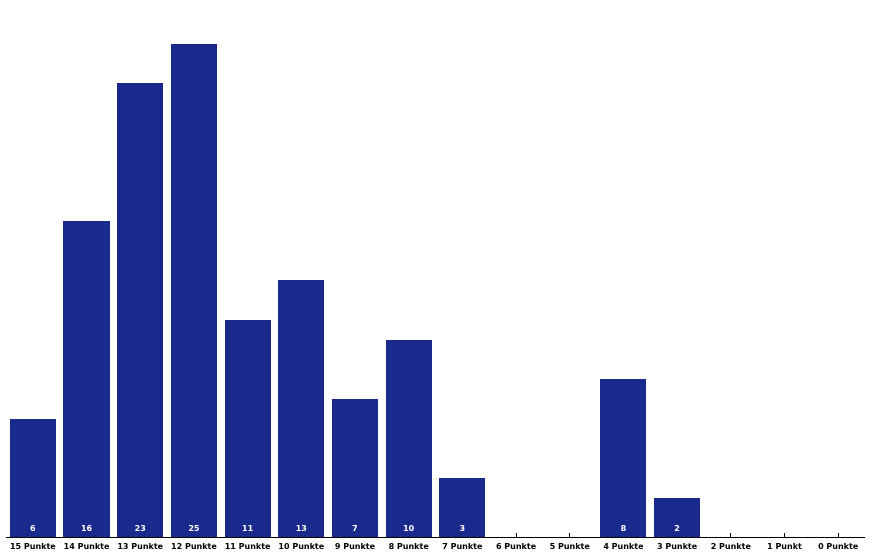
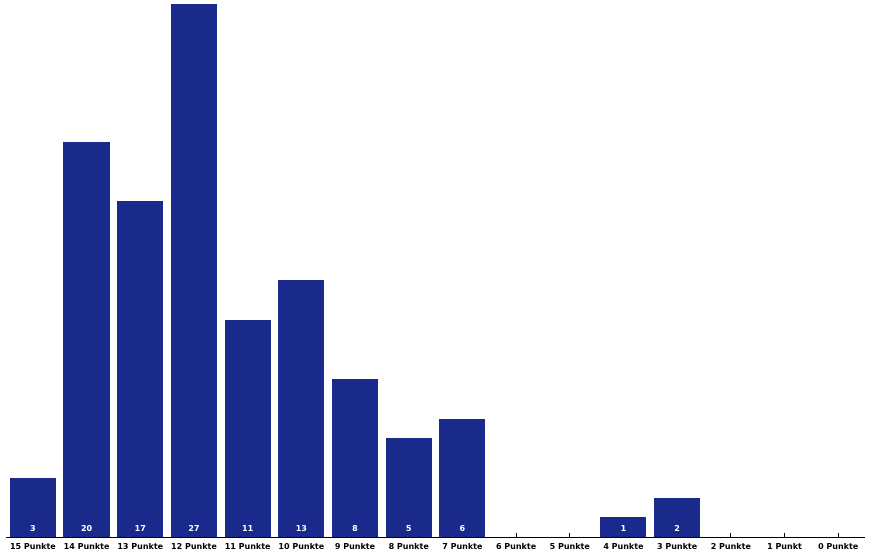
15 Punkte: 6 -> 3
14 Punkte: 16 -> 20
13 Punkte: 23 -> 17
12 Punkte: 25 -> 27
9 Punkte: 7 -> 8
8 Punkte: 10 -> 5
7 Punkte: 3 -> 6
4 Punkte: 8 -> 1
